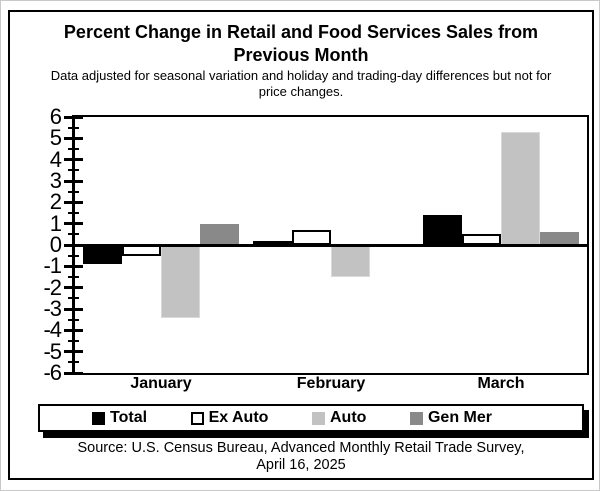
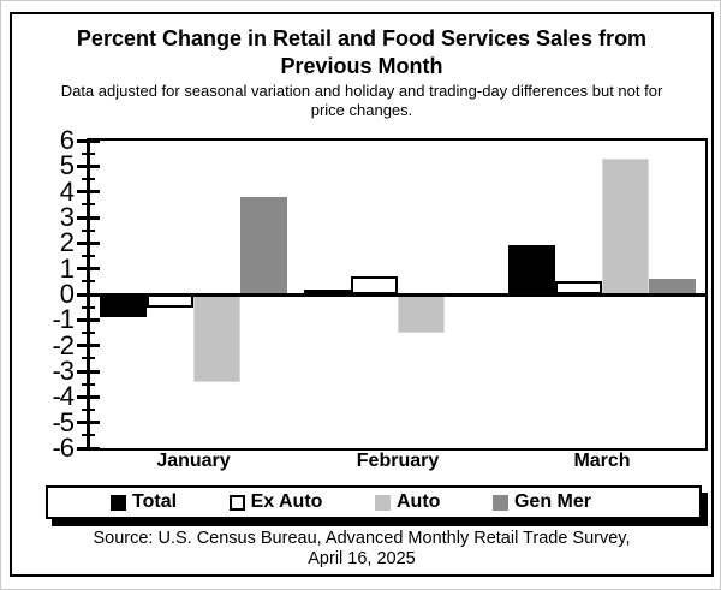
Gen Mer/January: 1.0 -> 3.8
Total/March: 1.4 -> 1.9
